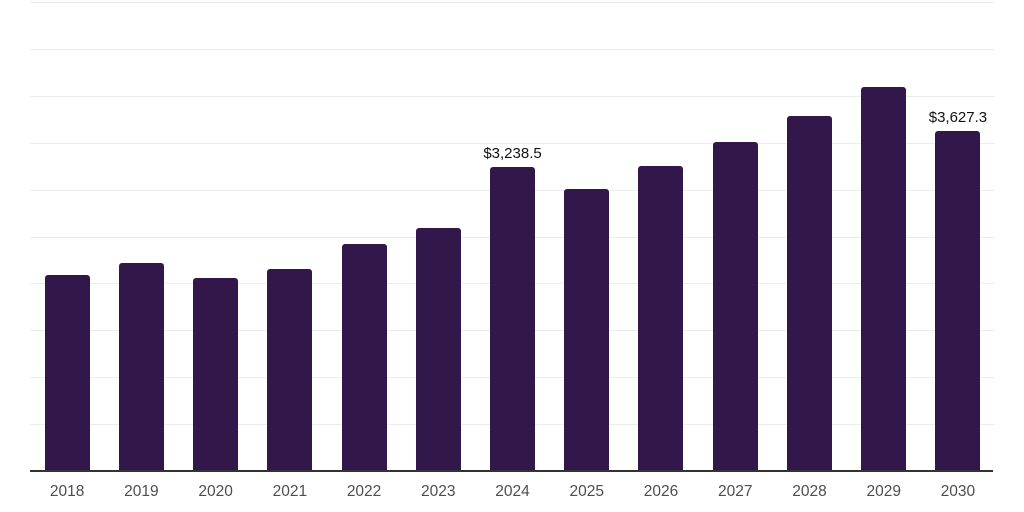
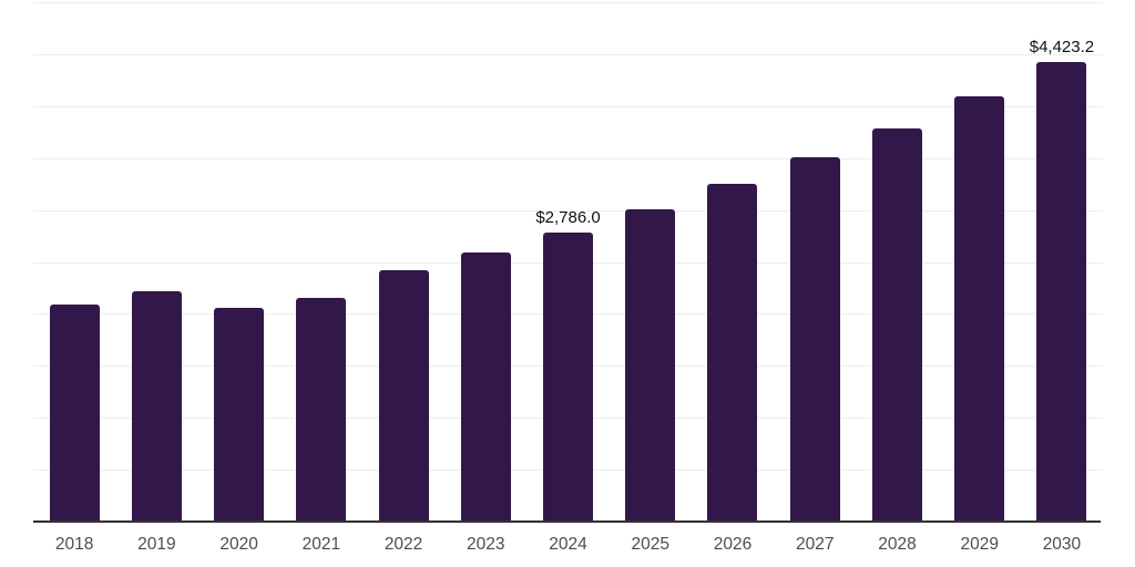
2024: $3,238.5 -> $2,786.0
2030: $3,627.3 -> $4,423.2
